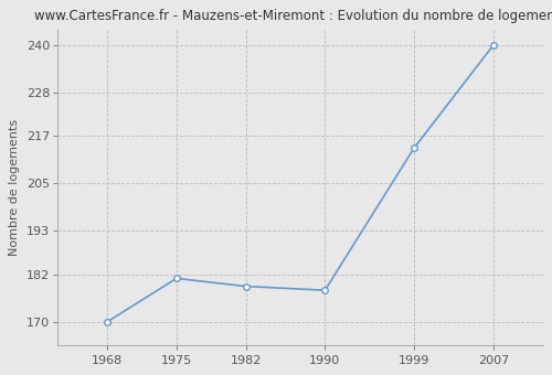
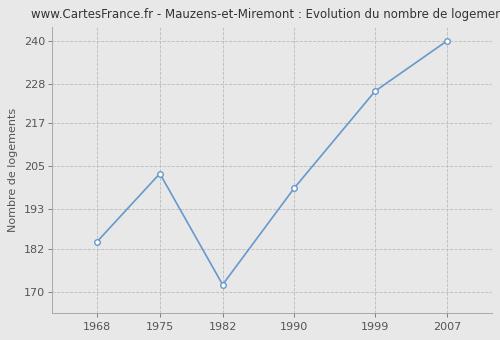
1968: 170 -> 184
1975: 181 -> 203
1982: 179 -> 172
1990: 178 -> 199
1999: 214 -> 226
